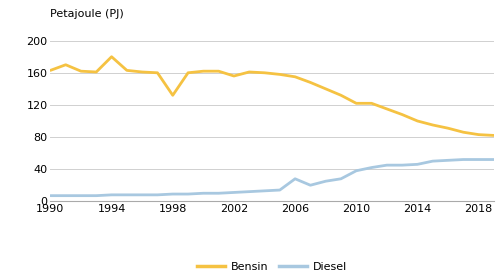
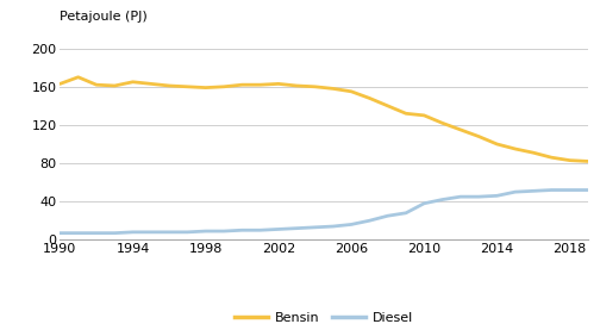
Bensin/1994: 180 -> 165
Bensin/1998: 132 -> 159
Bensin/2002: 156 -> 163
Diesel/2006: 28 -> 16
Bensin/2010: 122 -> 130
